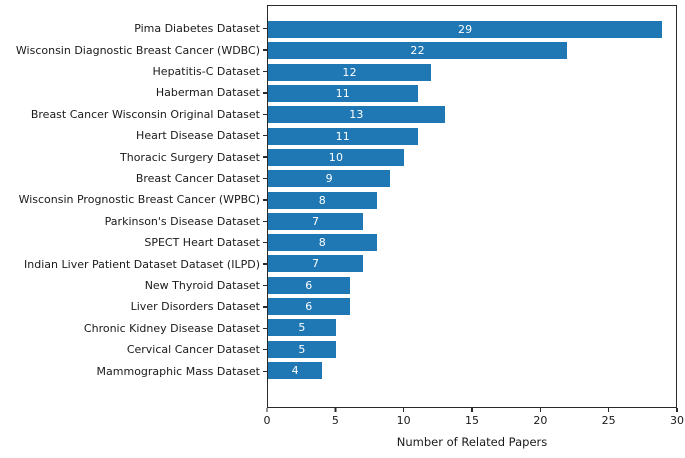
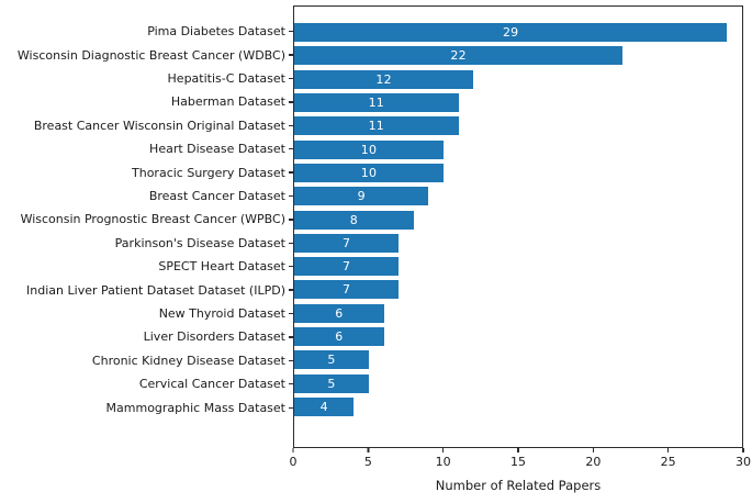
Breast Cancer Wisconsin Original Dataset: 13 -> 11
Heart Disease Dataset: 11 -> 10
SPECT Heart Dataset: 8 -> 7
